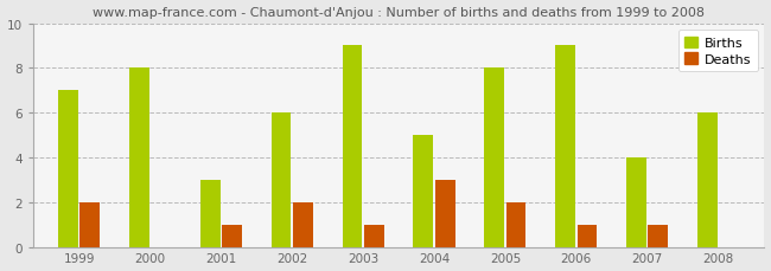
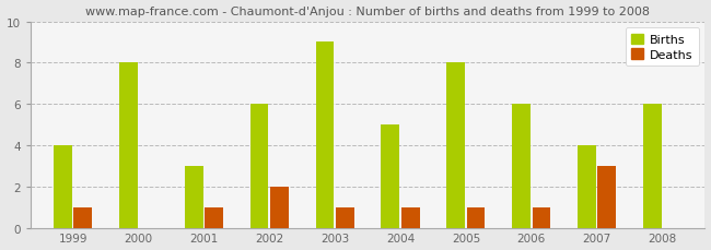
Births/1999: 7 -> 4
Deaths/1999: 2 -> 1
Deaths/2004: 3 -> 1
Deaths/2005: 2 -> 1
Births/2006: 9 -> 6
Deaths/2007: 1 -> 3
